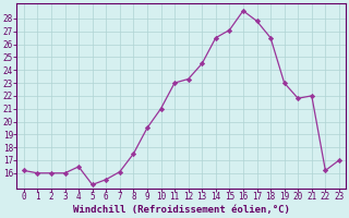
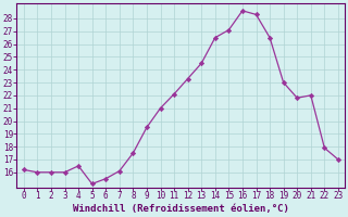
11: 23.0 -> 22.1
17: 27.8 -> 28.3
22: 16.2 -> 17.9
